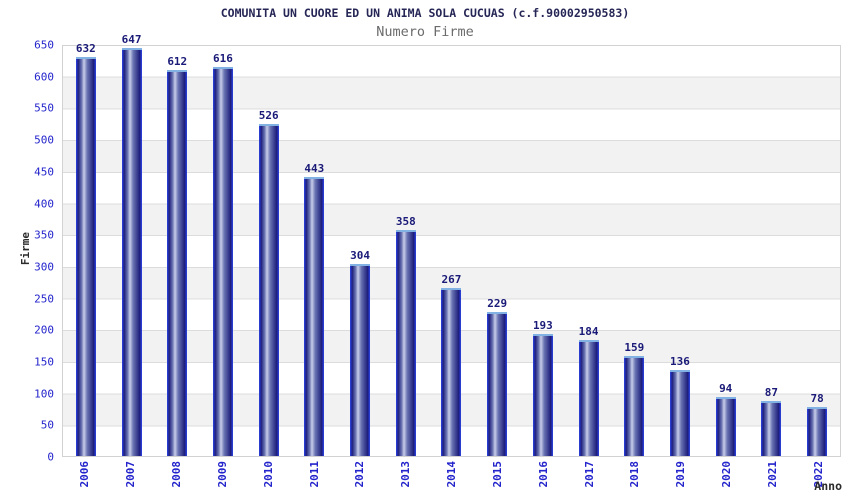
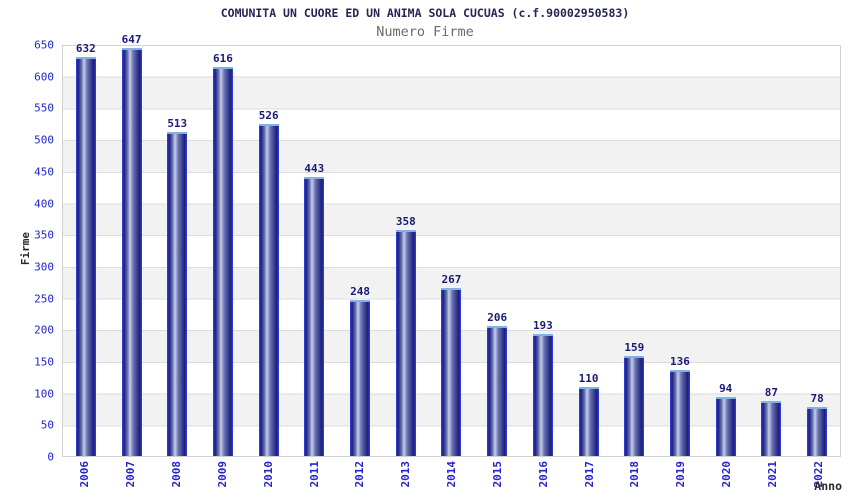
2008: 612 -> 513
2012: 304 -> 248
2015: 229 -> 206
2017: 184 -> 110
